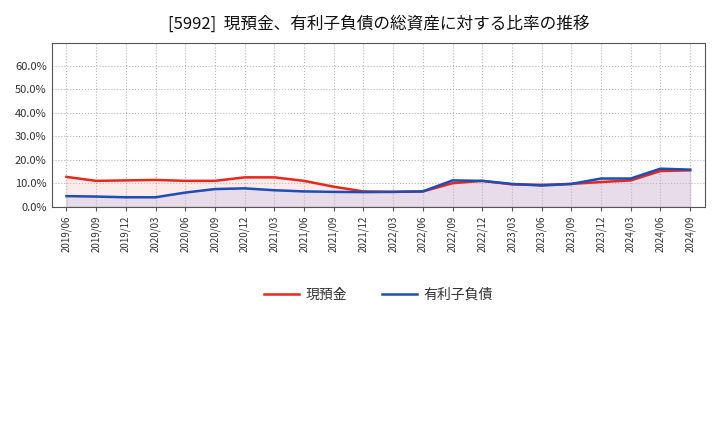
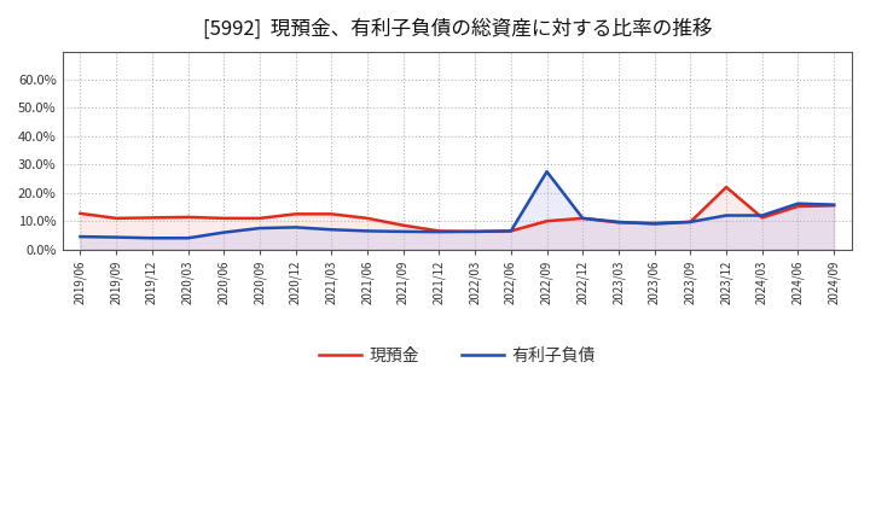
有利子負債/2022/09: 11.2% -> 27.5%
現預金/2023/12: 10.5% -> 22.0%
